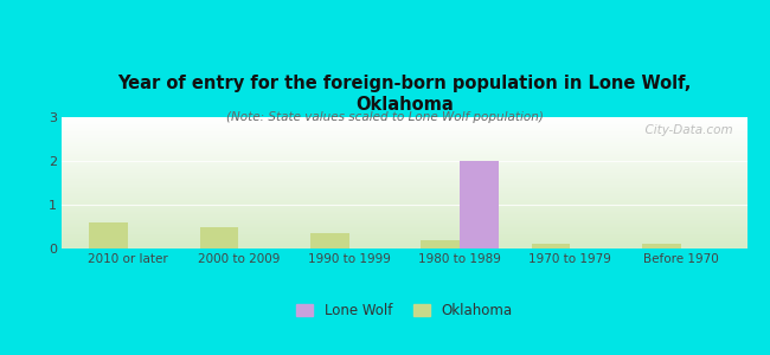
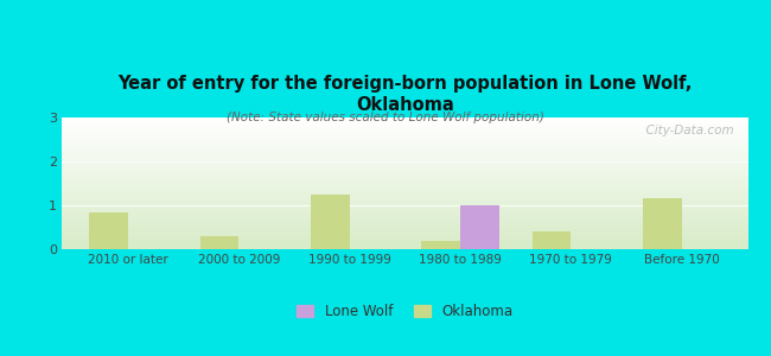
Oklahoma/2010 or later: 0.60 -> 0.85
Oklahoma/2000 to 2009: 0.50 -> 0.30
Oklahoma/1990 to 1999: 0.35 -> 1.25
Lone Wolf/1980 to 1989: 2 -> 1
Oklahoma/1970 to 1979: 0.12 -> 0.40
Oklahoma/Before 1970: 0.10 -> 1.15
